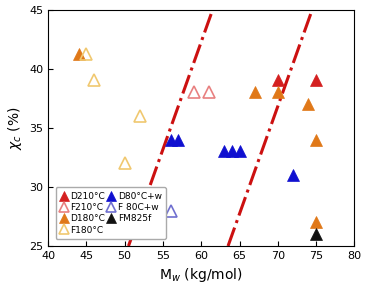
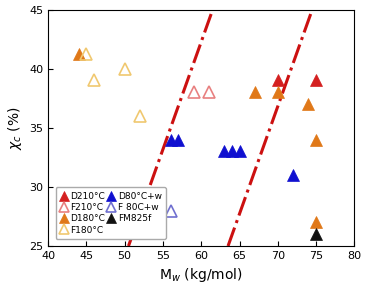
F180°C/50: 32.0 -> 40.0
